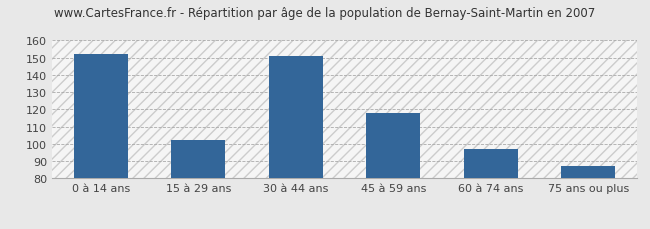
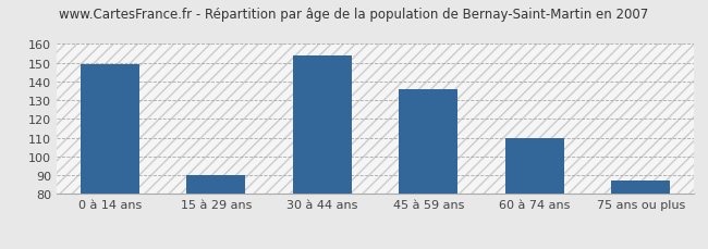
0 à 14 ans: 152 -> 149
15 à 29 ans: 102 -> 90
30 à 44 ans: 151 -> 154
45 à 59 ans: 118 -> 136
60 à 74 ans: 97 -> 110
